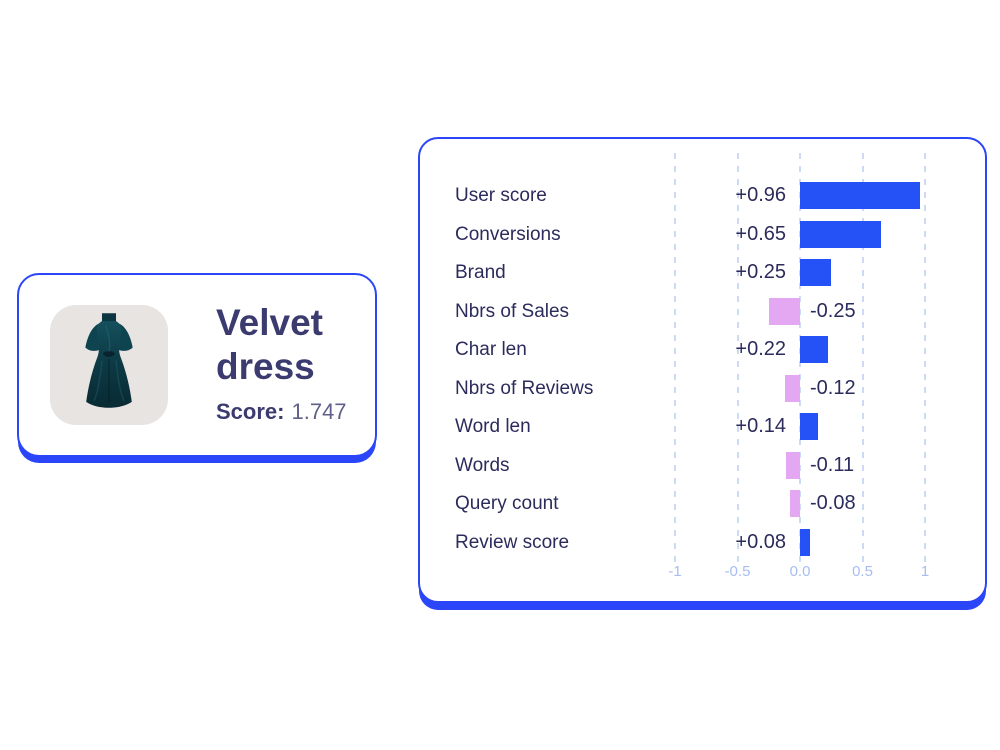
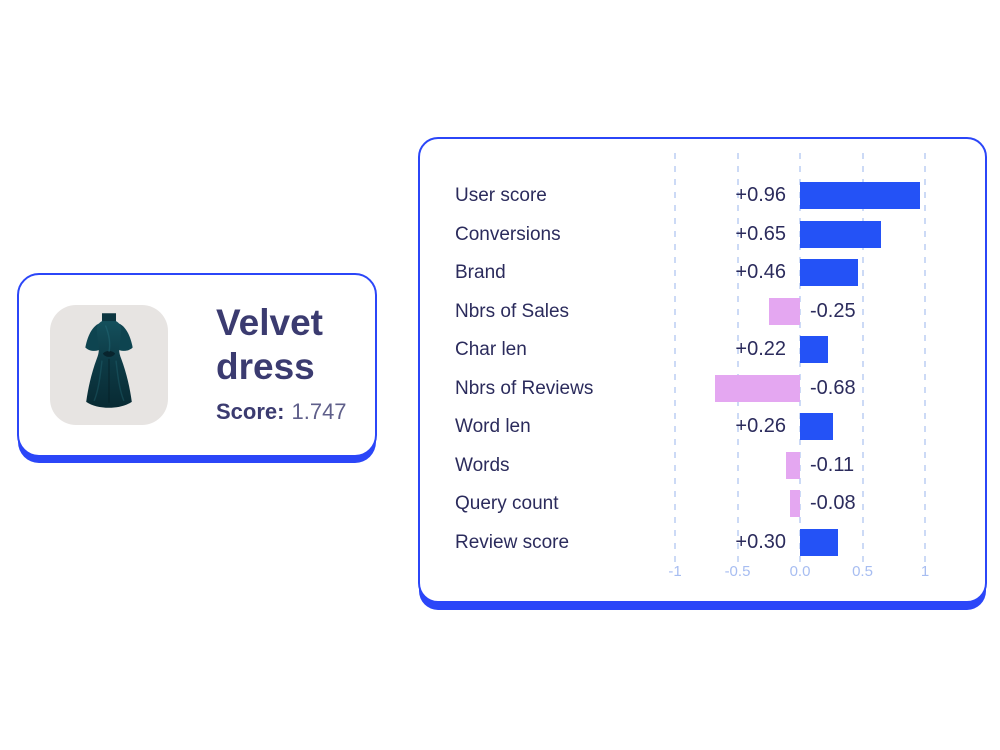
Brand: +0.25 -> +0.46
Nbrs of Reviews: -0.12 -> -0.68
Word len: +0.14 -> +0.26
Review score: +0.08 -> +0.30
